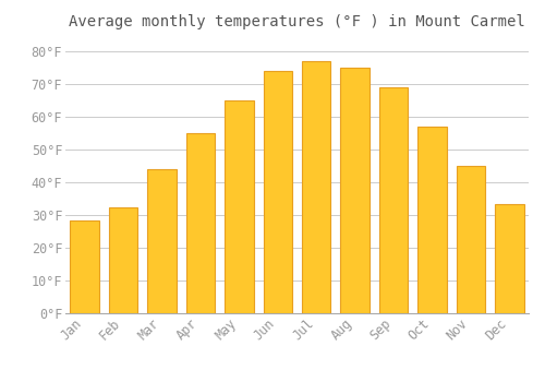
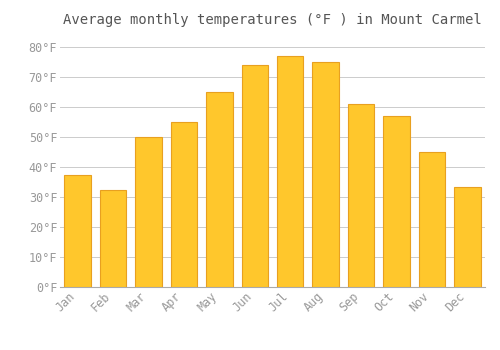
Jan: 28.5°F -> 37.5°F
Mar: 44.0°F -> 50.0°F
Sep: 69.0°F -> 61.0°F
